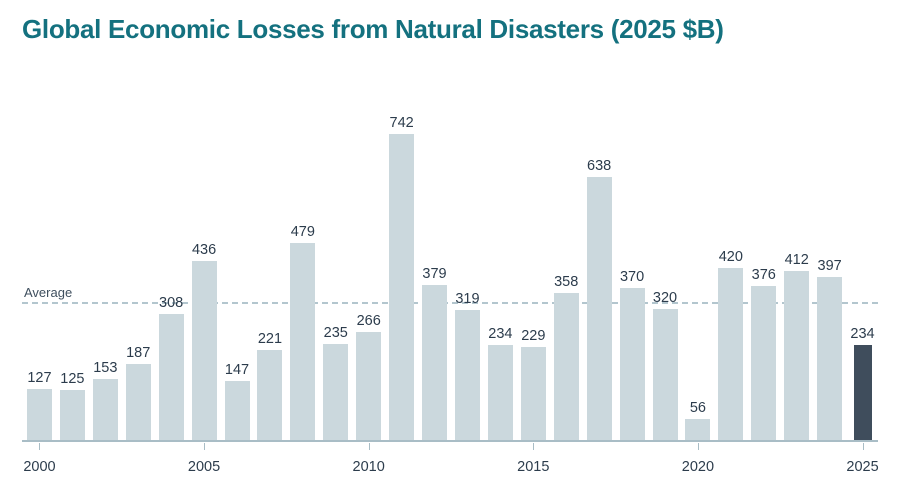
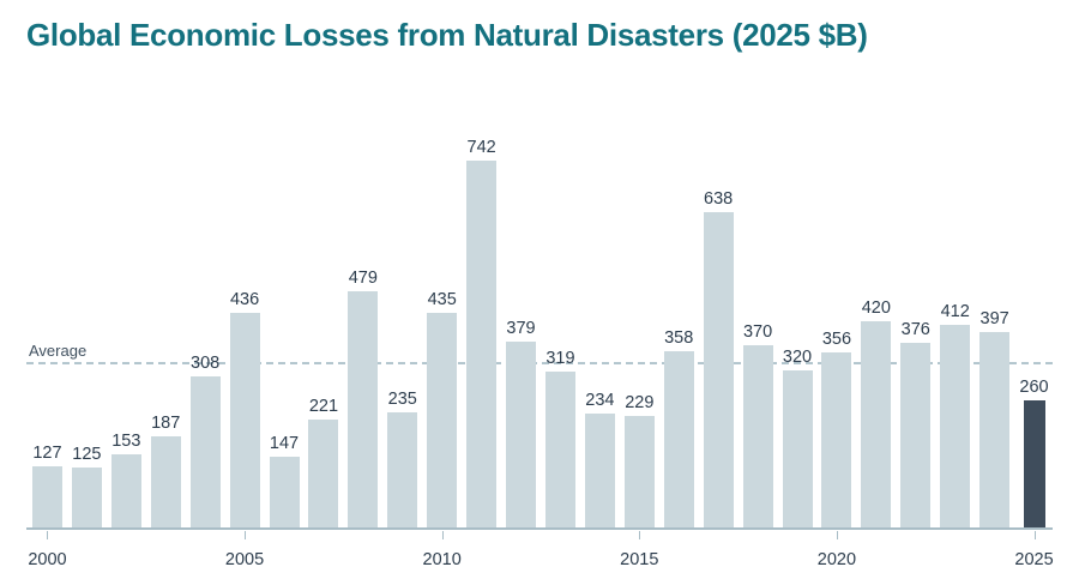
2010: 266 -> 435
2020: 56 -> 356
2025: 234 -> 260
